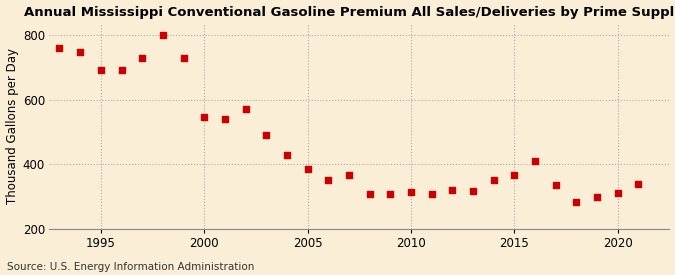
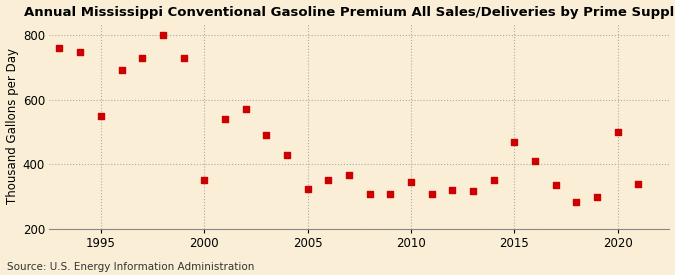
1995: 693 -> 550
2000: 548 -> 350
2005: 385 -> 325
2010: 313 -> 345
2015: 368 -> 470
2020: 310 -> 500
